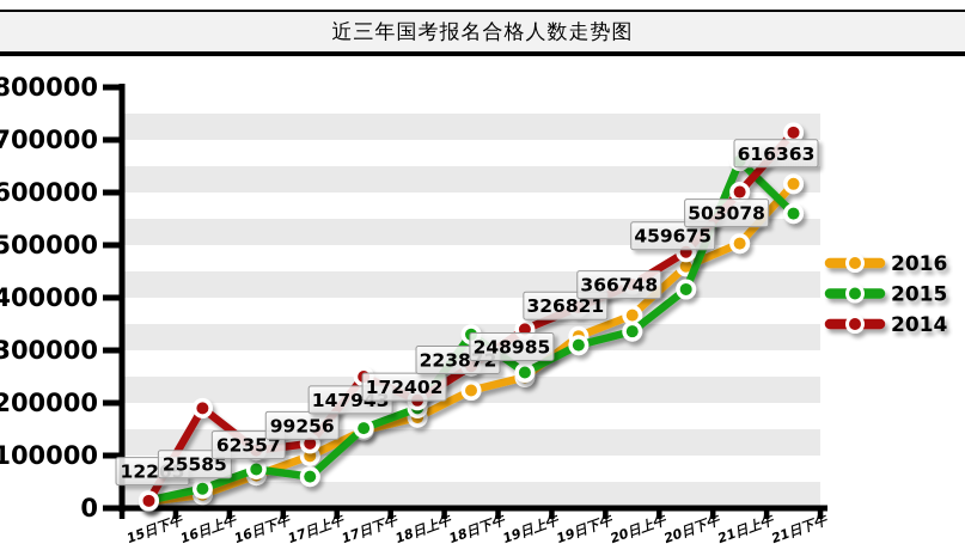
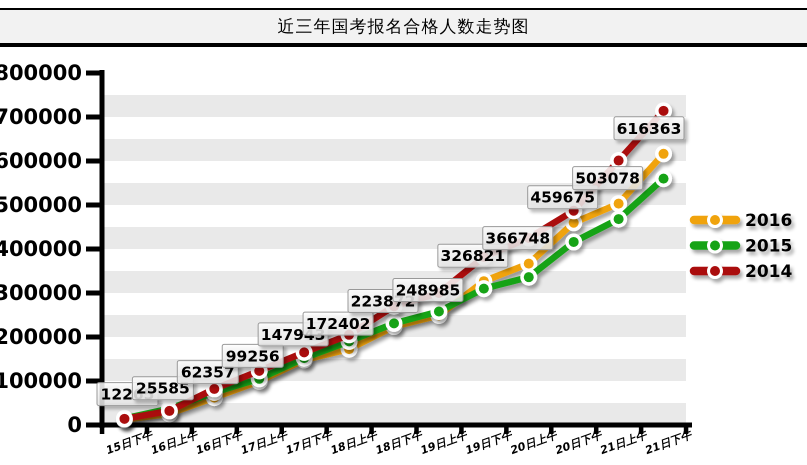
2014/16日上午: 190000 -> 30000
2014/16日下午: 110000 -> 80000
2015/17日上午: 60000 -> 100000
2014/17日下午: 250000 -> 160000
2015/18日下午: 330000 -> 230000
2014/19日上午: 340000 -> 300000
2015/21日上午: 660000 -> 470000
